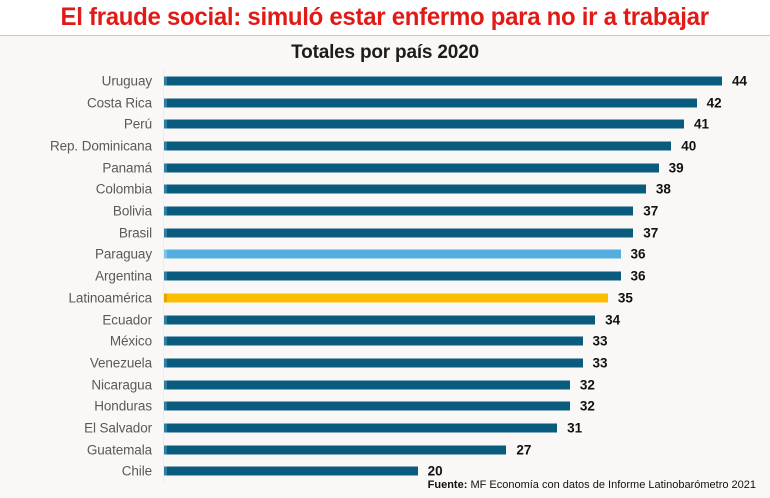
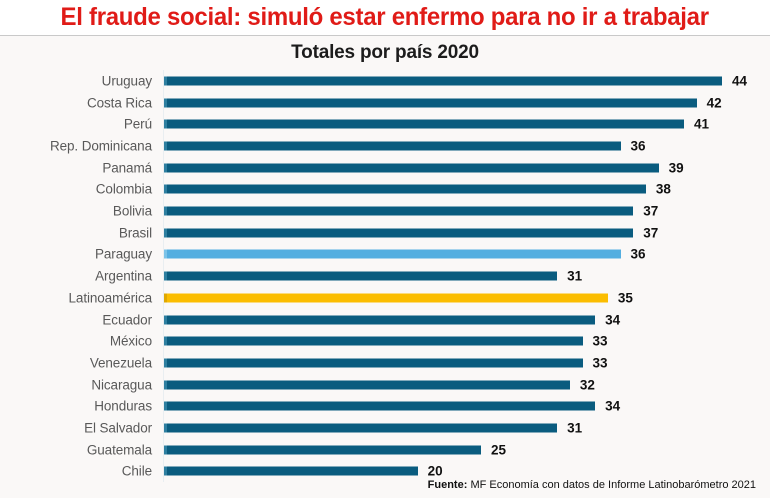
Rep. Dominicana: 40 -> 36
Argentina: 36 -> 31
Honduras: 32 -> 34
Guatemala: 27 -> 25
